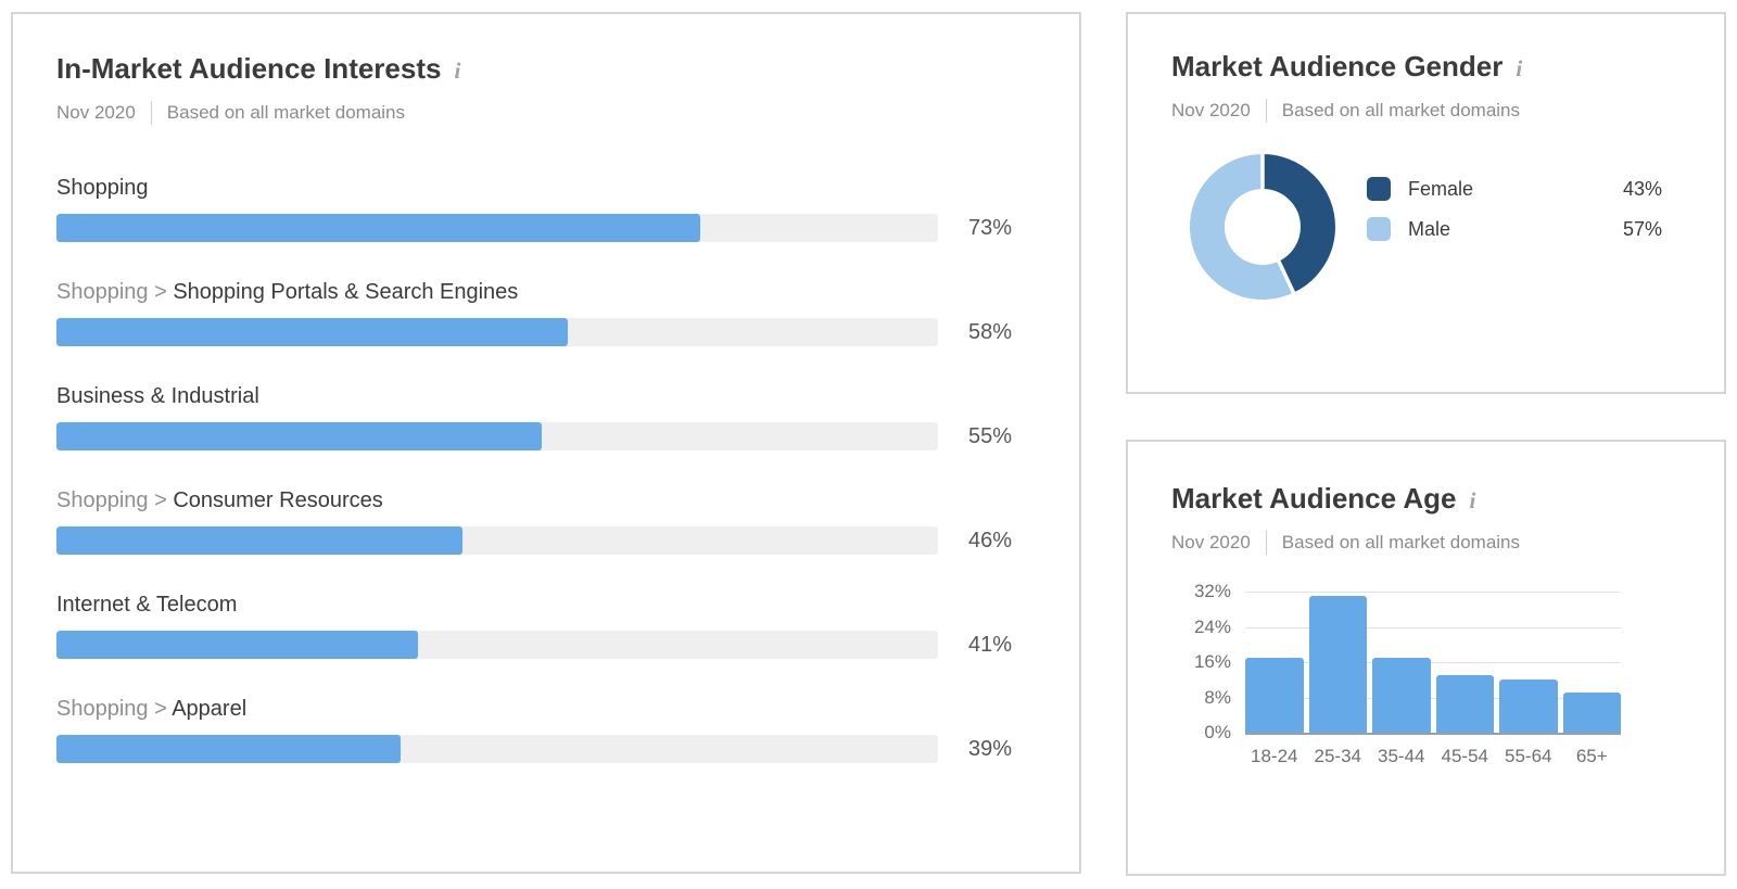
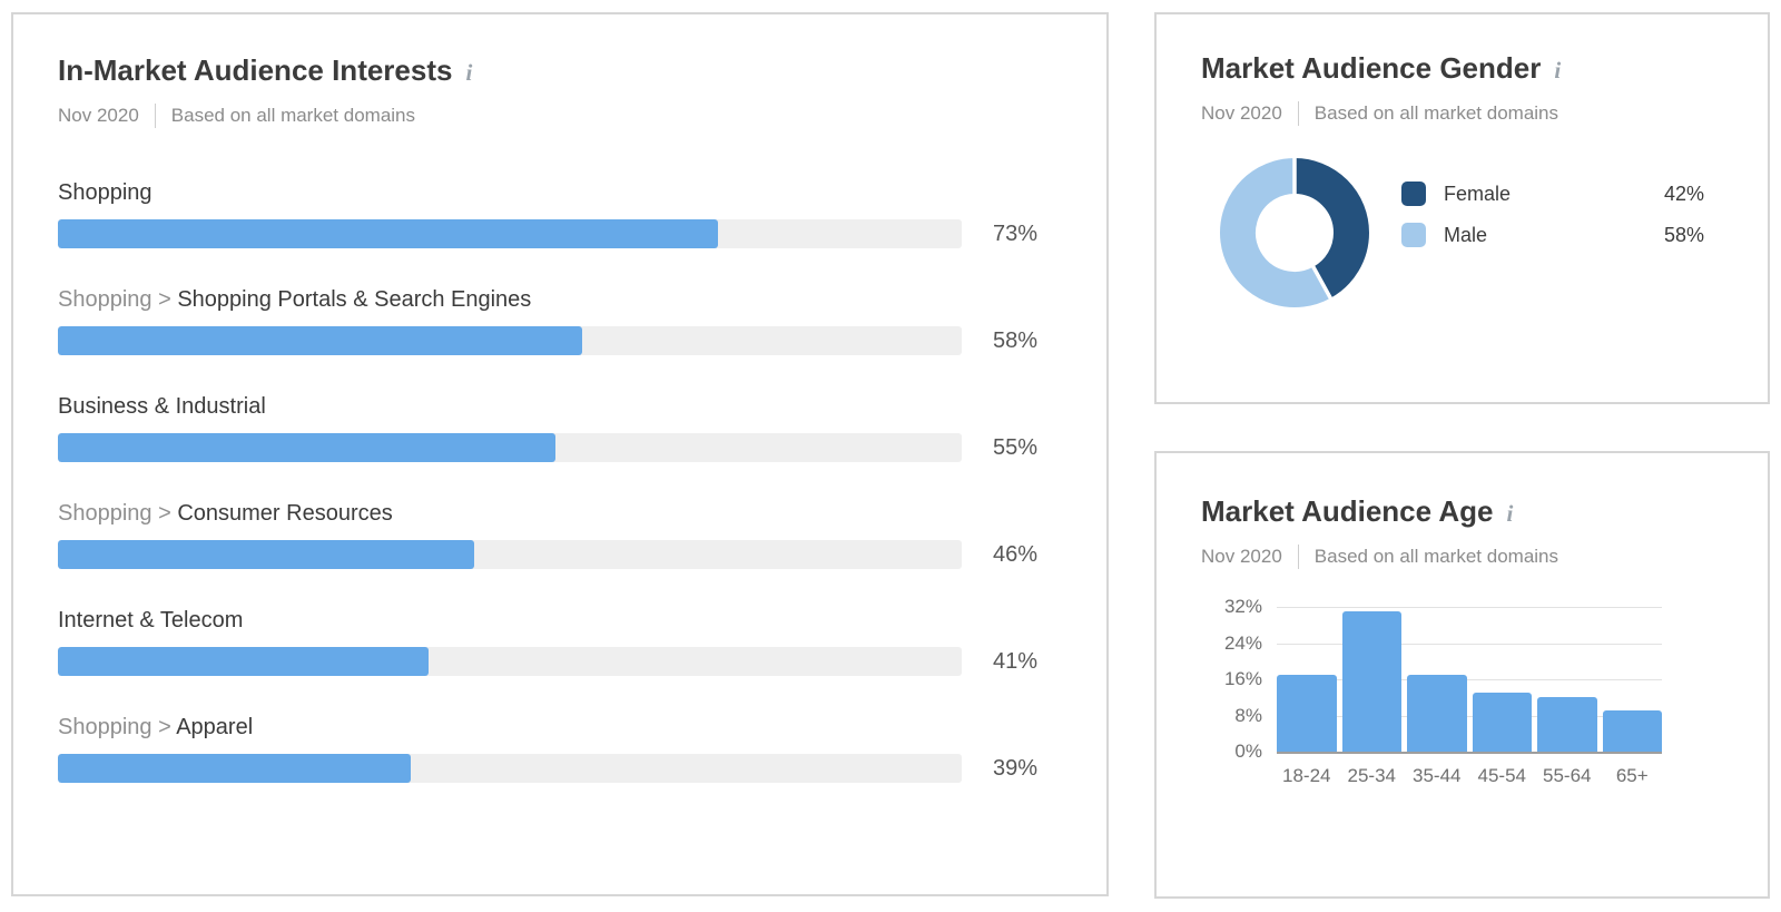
Market Audience Gender/Female: 43% -> 42%
Market Audience Gender/Male: 57% -> 58%
